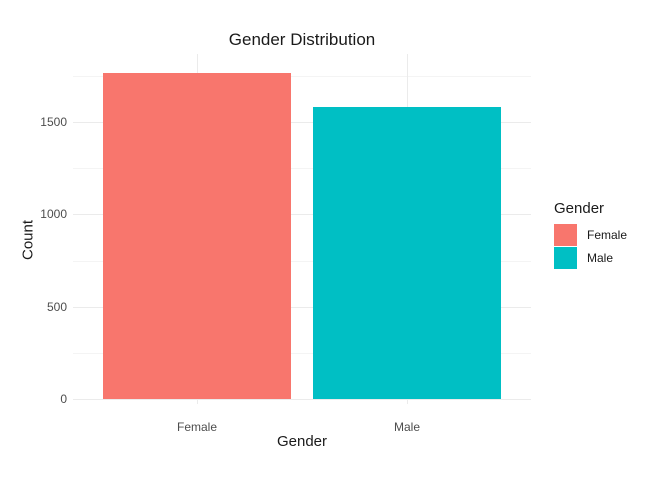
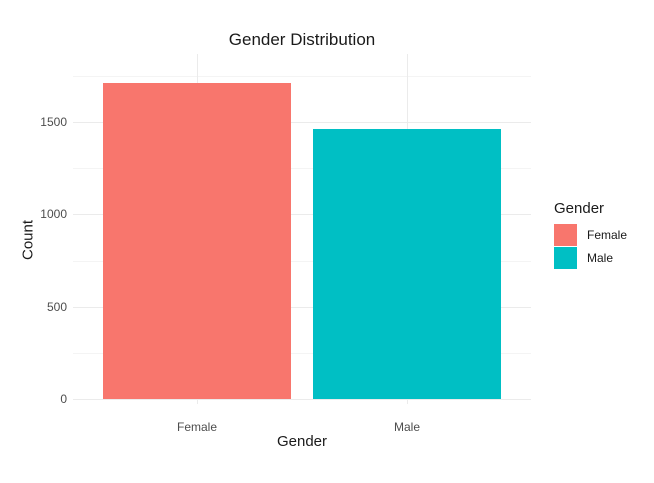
Female: 1760 -> 1710
Male: 1580 -> 1460
